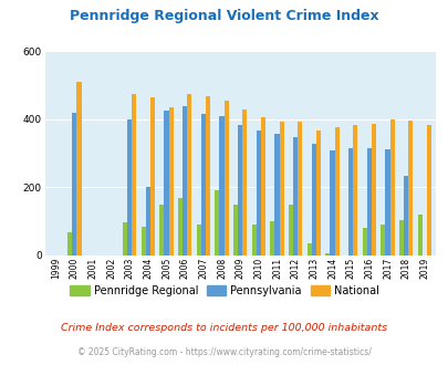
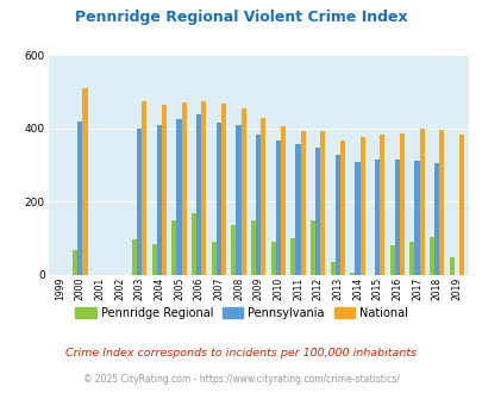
Pennsylvania/2004: 200 -> 410
National/2005: 435 -> 472
Pennridge Regional/2008: 190 -> 135
Pennsylvania/2018: 235 -> 305
Pennridge Regional/2019: 120 -> 50
